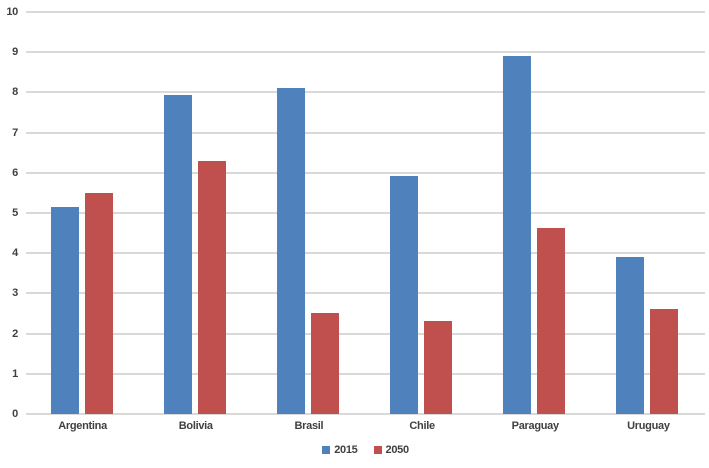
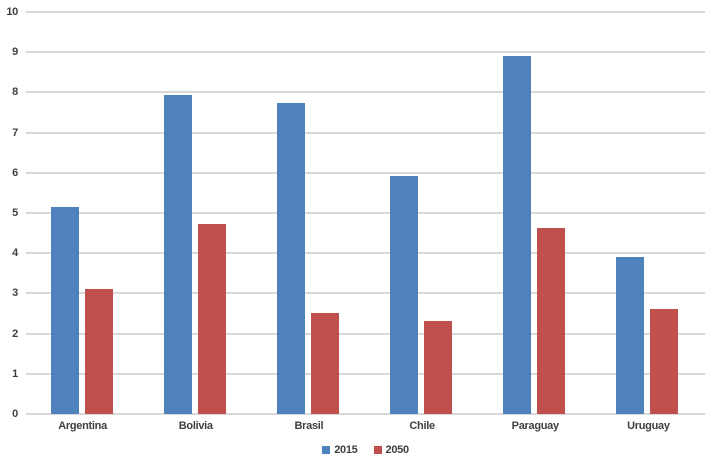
2050/Argentina: 5.5 -> 3.1
2050/Bolivia: 6.3 -> 4.7
2015/Brasil: 8.1 -> 7.7
